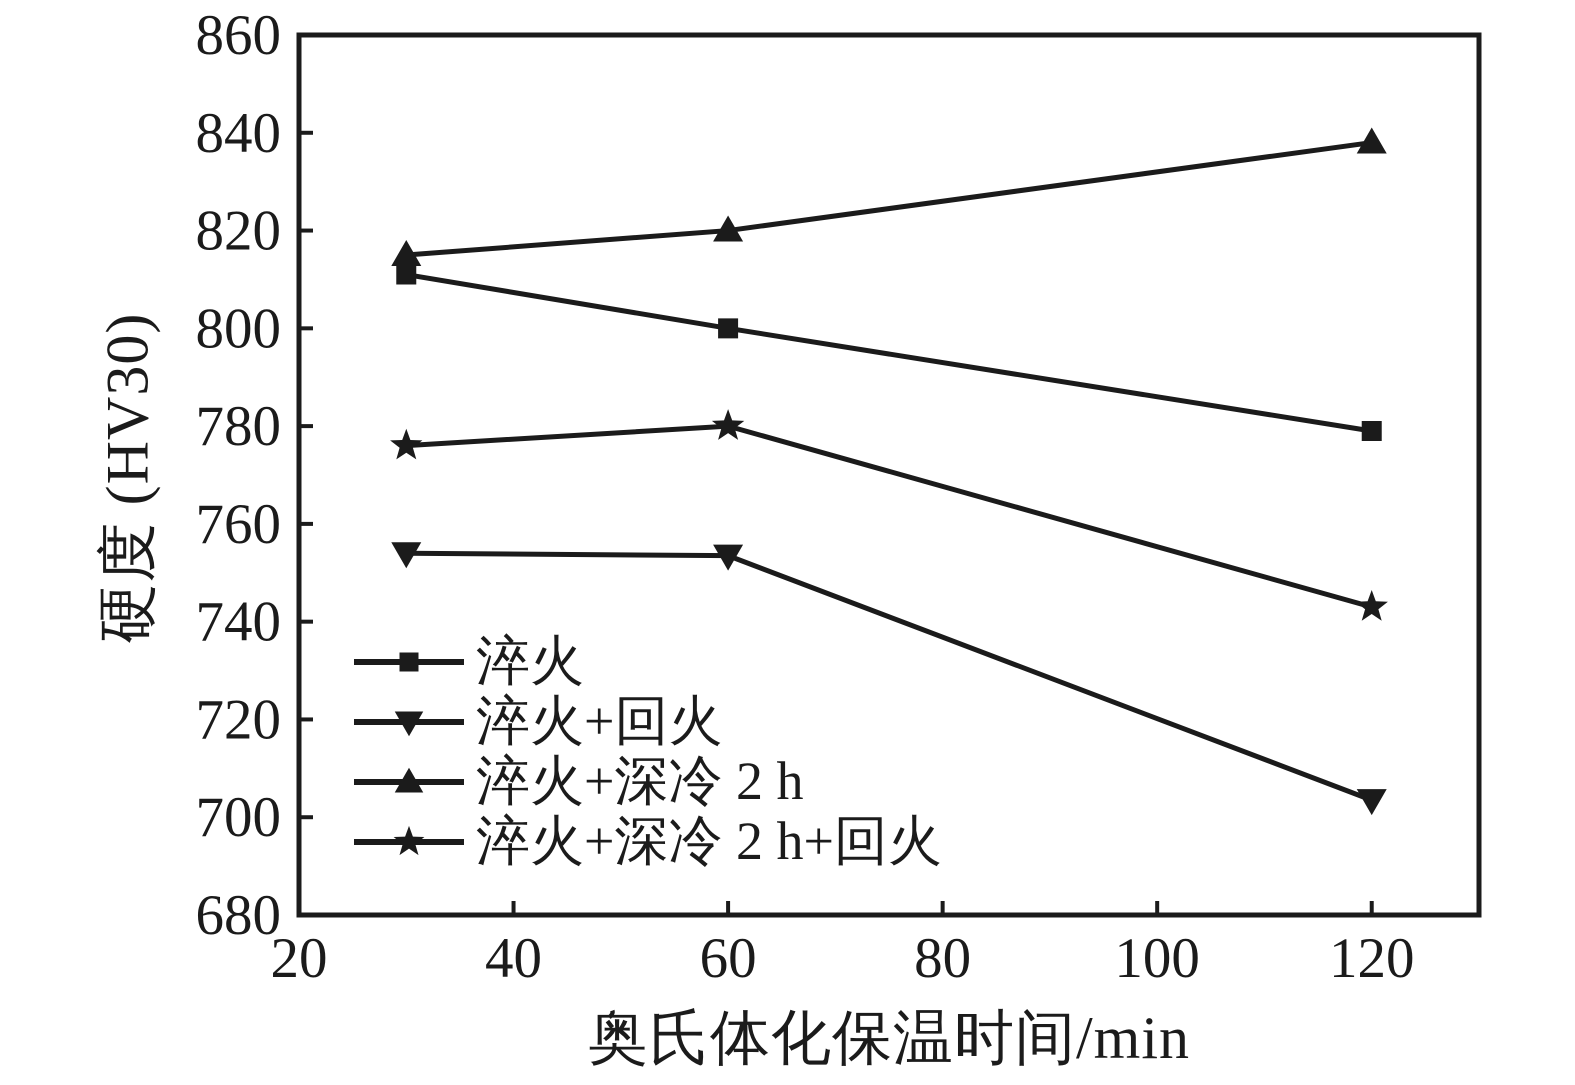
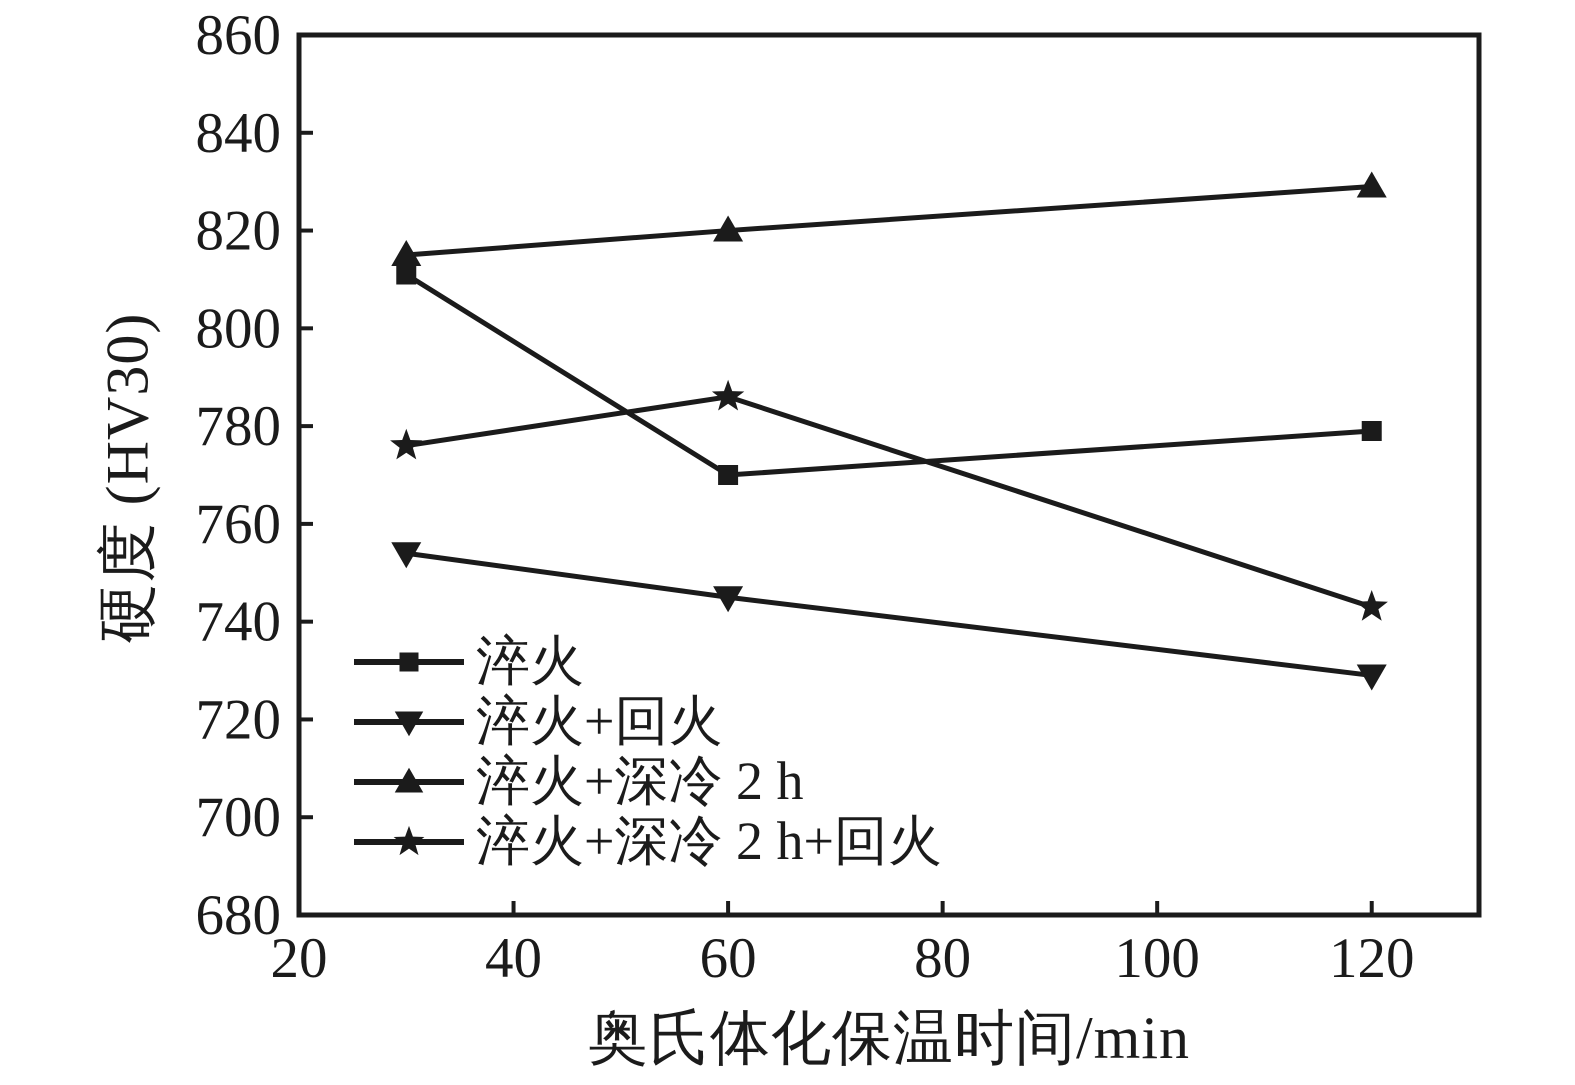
淬火/60: 800 -> 770
淬火+回火/60: 754 -> 745
淬火+深冷 2 h+回火/60: 780 -> 786
淬火+回火/120: 704 -> 729
淬火+深冷 2 h/120: 838 -> 829
